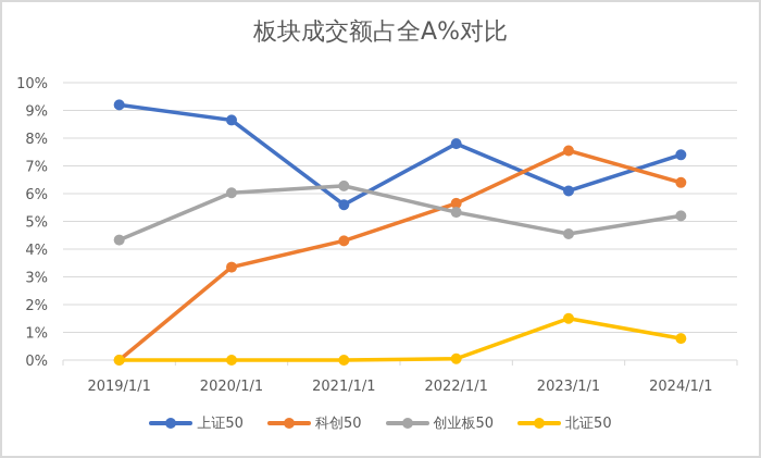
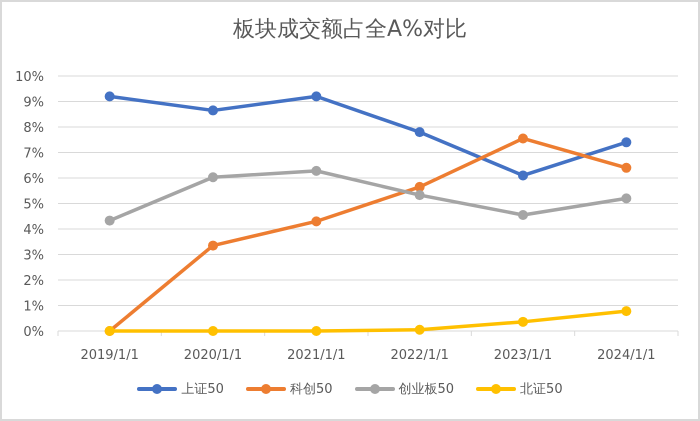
上证50/2021/1/1: 5.6% -> 9.2%
北证50/2023/1/1: 1.5% -> 0.4%
